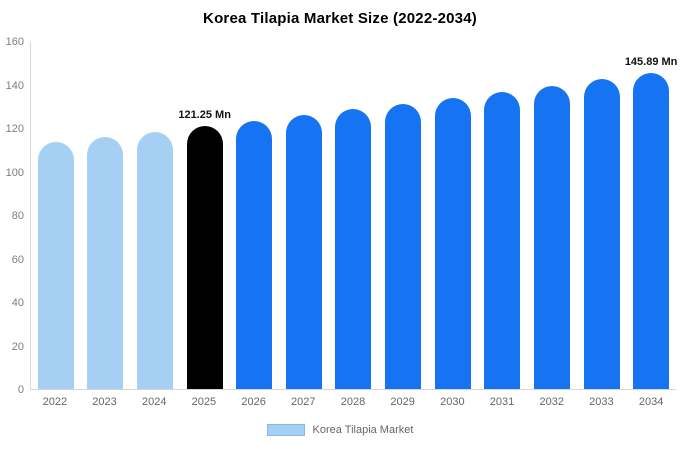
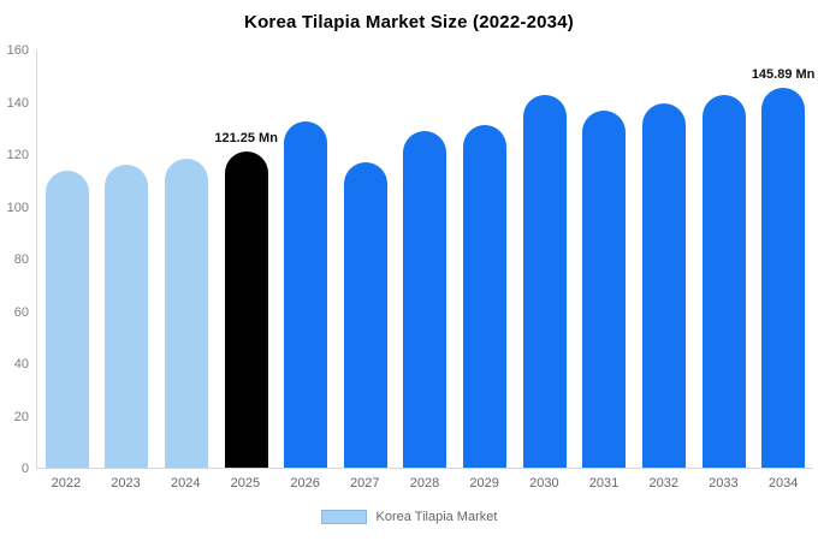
2026: 124 -> 133
2027: 126 -> 117
2030: 134 -> 143
